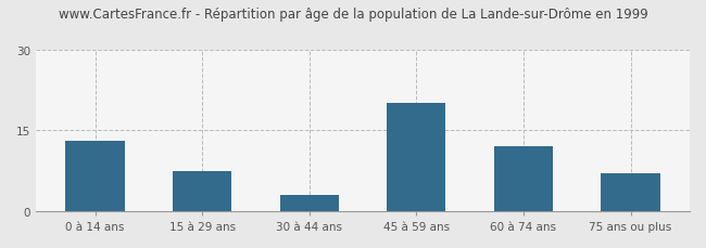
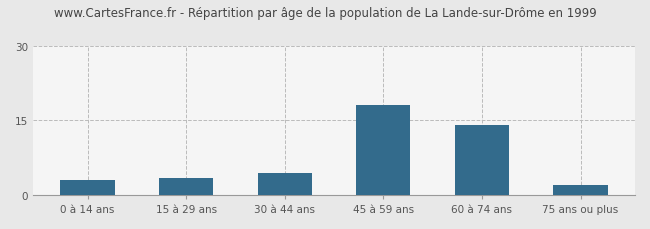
0 à 14 ans: 13.0 -> 3.0
15 à 29 ans: 7.5 -> 3.5
30 à 44 ans: 3.0 -> 4.5
45 à 59 ans: 20.0 -> 18.0
60 à 74 ans: 12.0 -> 14.0
75 ans ou plus: 7.0 -> 2.0
